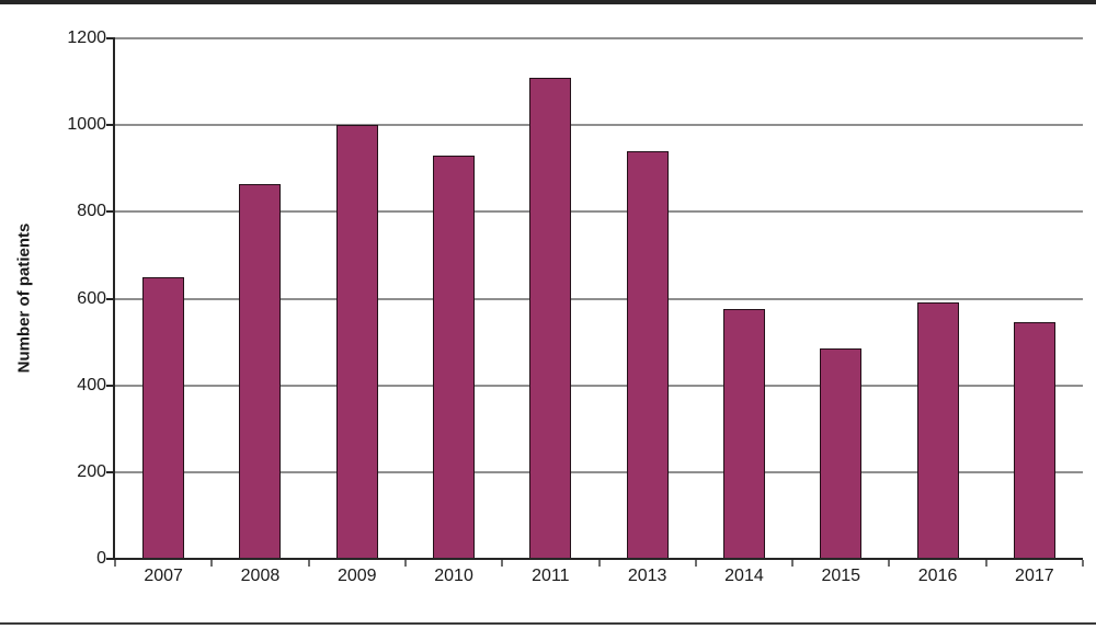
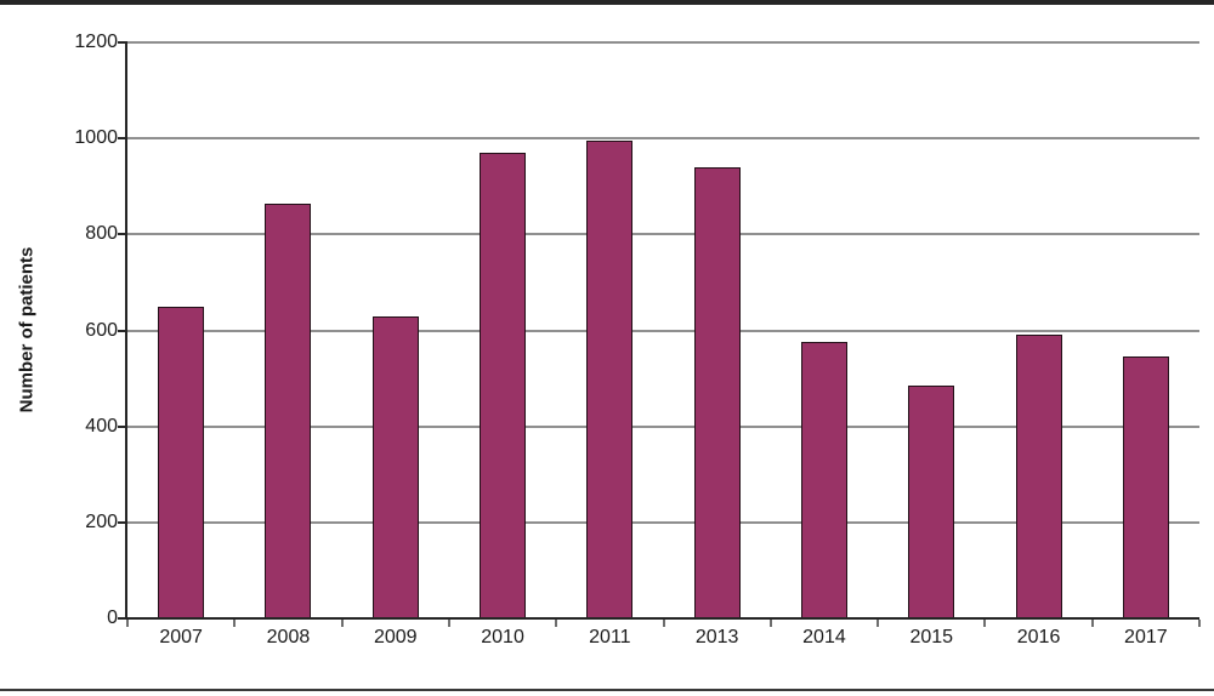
2009: 1000 -> 630
2010: 930 -> 970
2011: 1110 -> 1000
